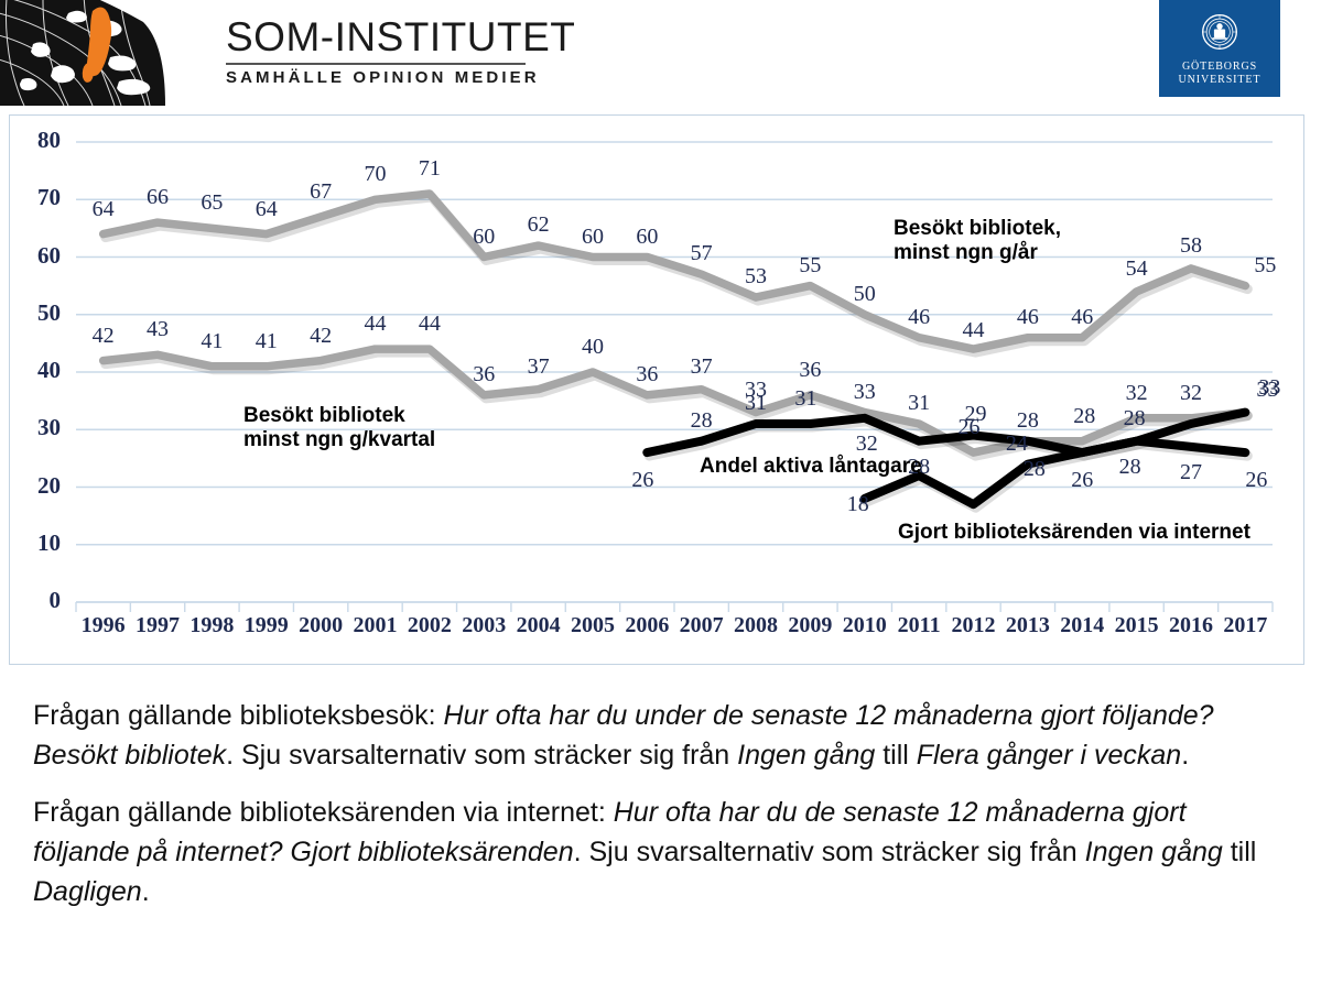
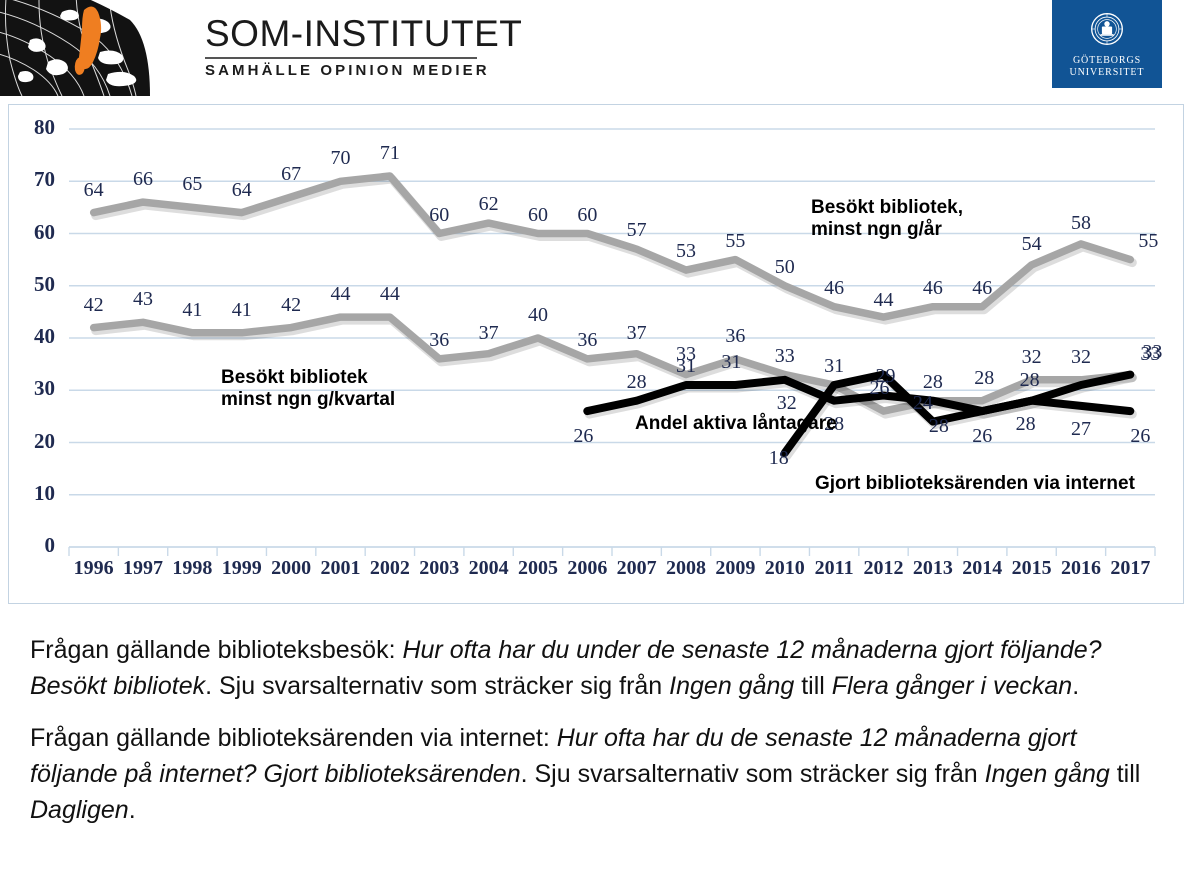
Gjort biblioteksärenden via internet/2011: 22 -> 31
Gjort biblioteksärenden via internet/2012: 17 -> 33
